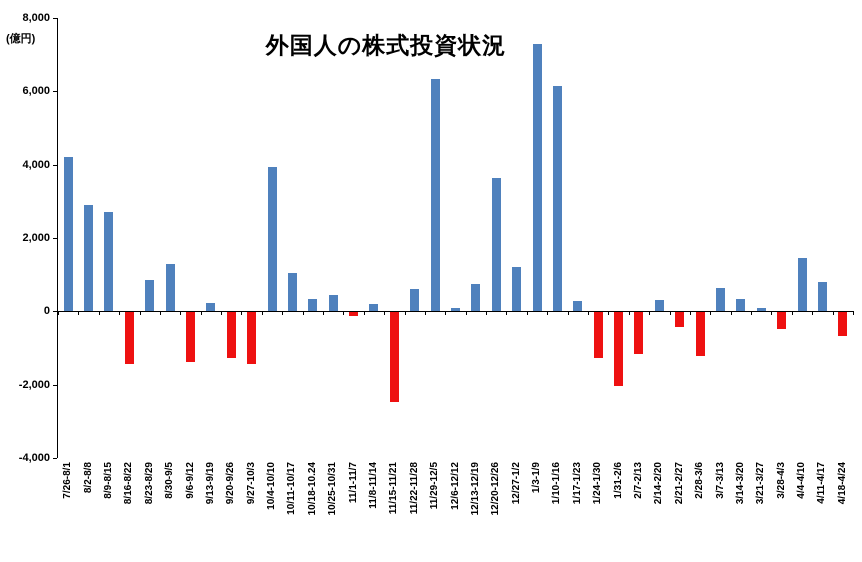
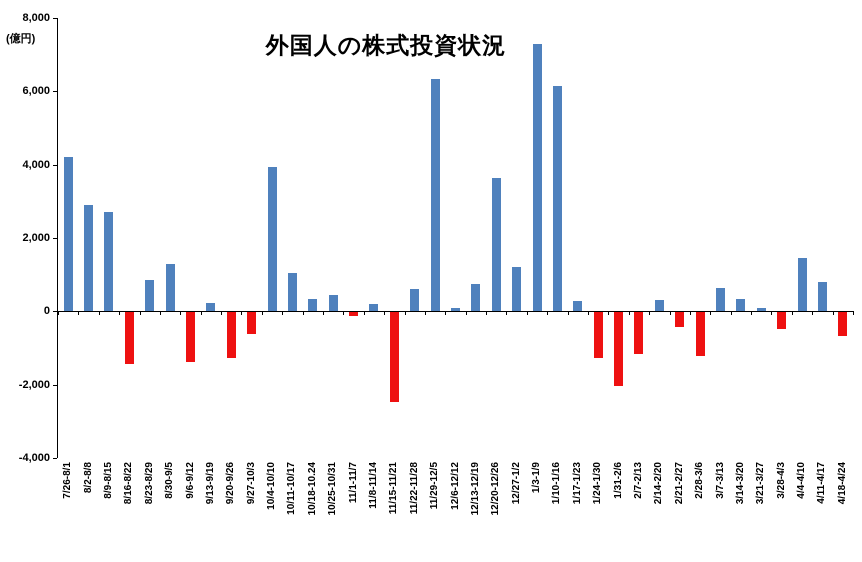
9/27-10/3: -1400 -> -600
